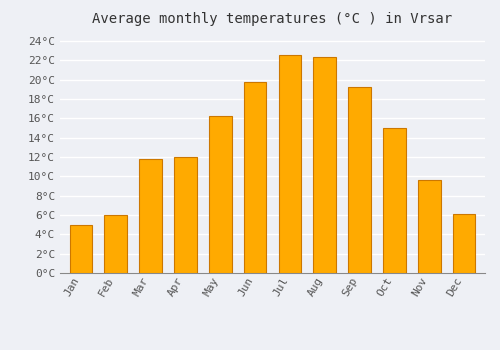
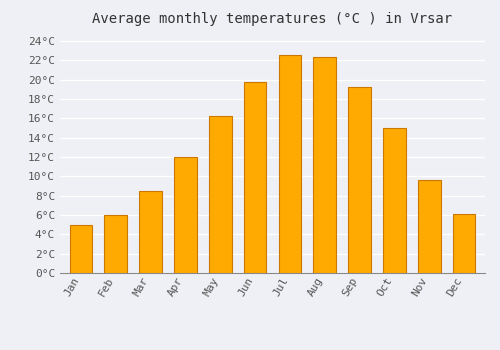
Mar: 11.8°C -> 8.5°C
